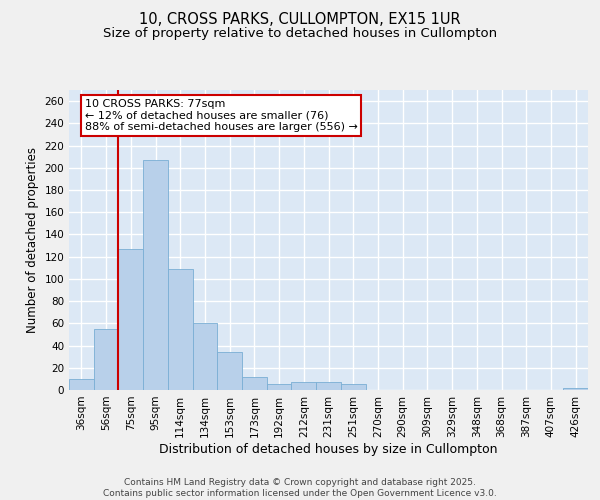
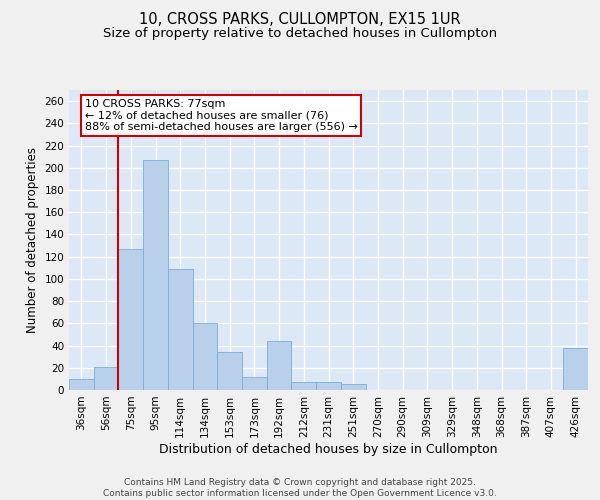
56sqm: 55 -> 21
192sqm: 5 -> 44
426sqm: 2 -> 38
